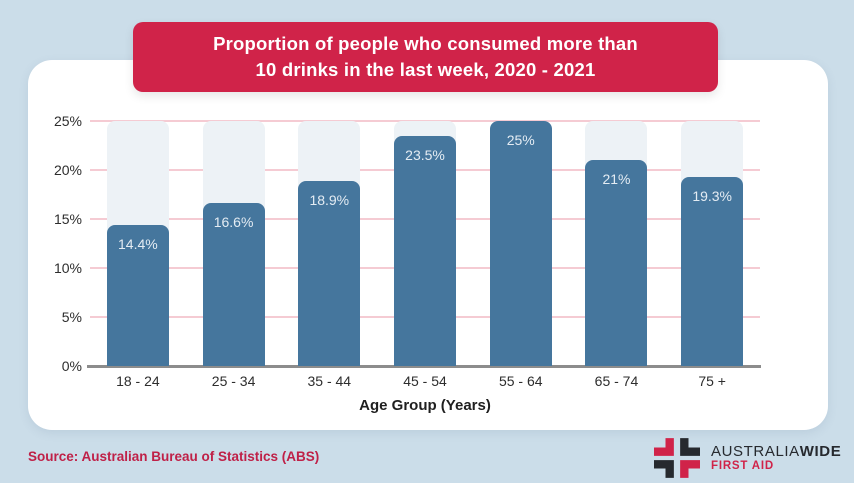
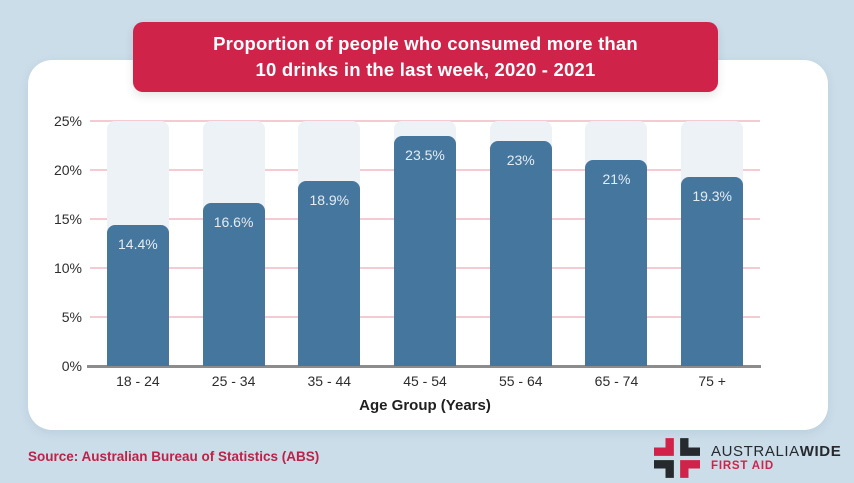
55 - 64: 25% -> 23%
